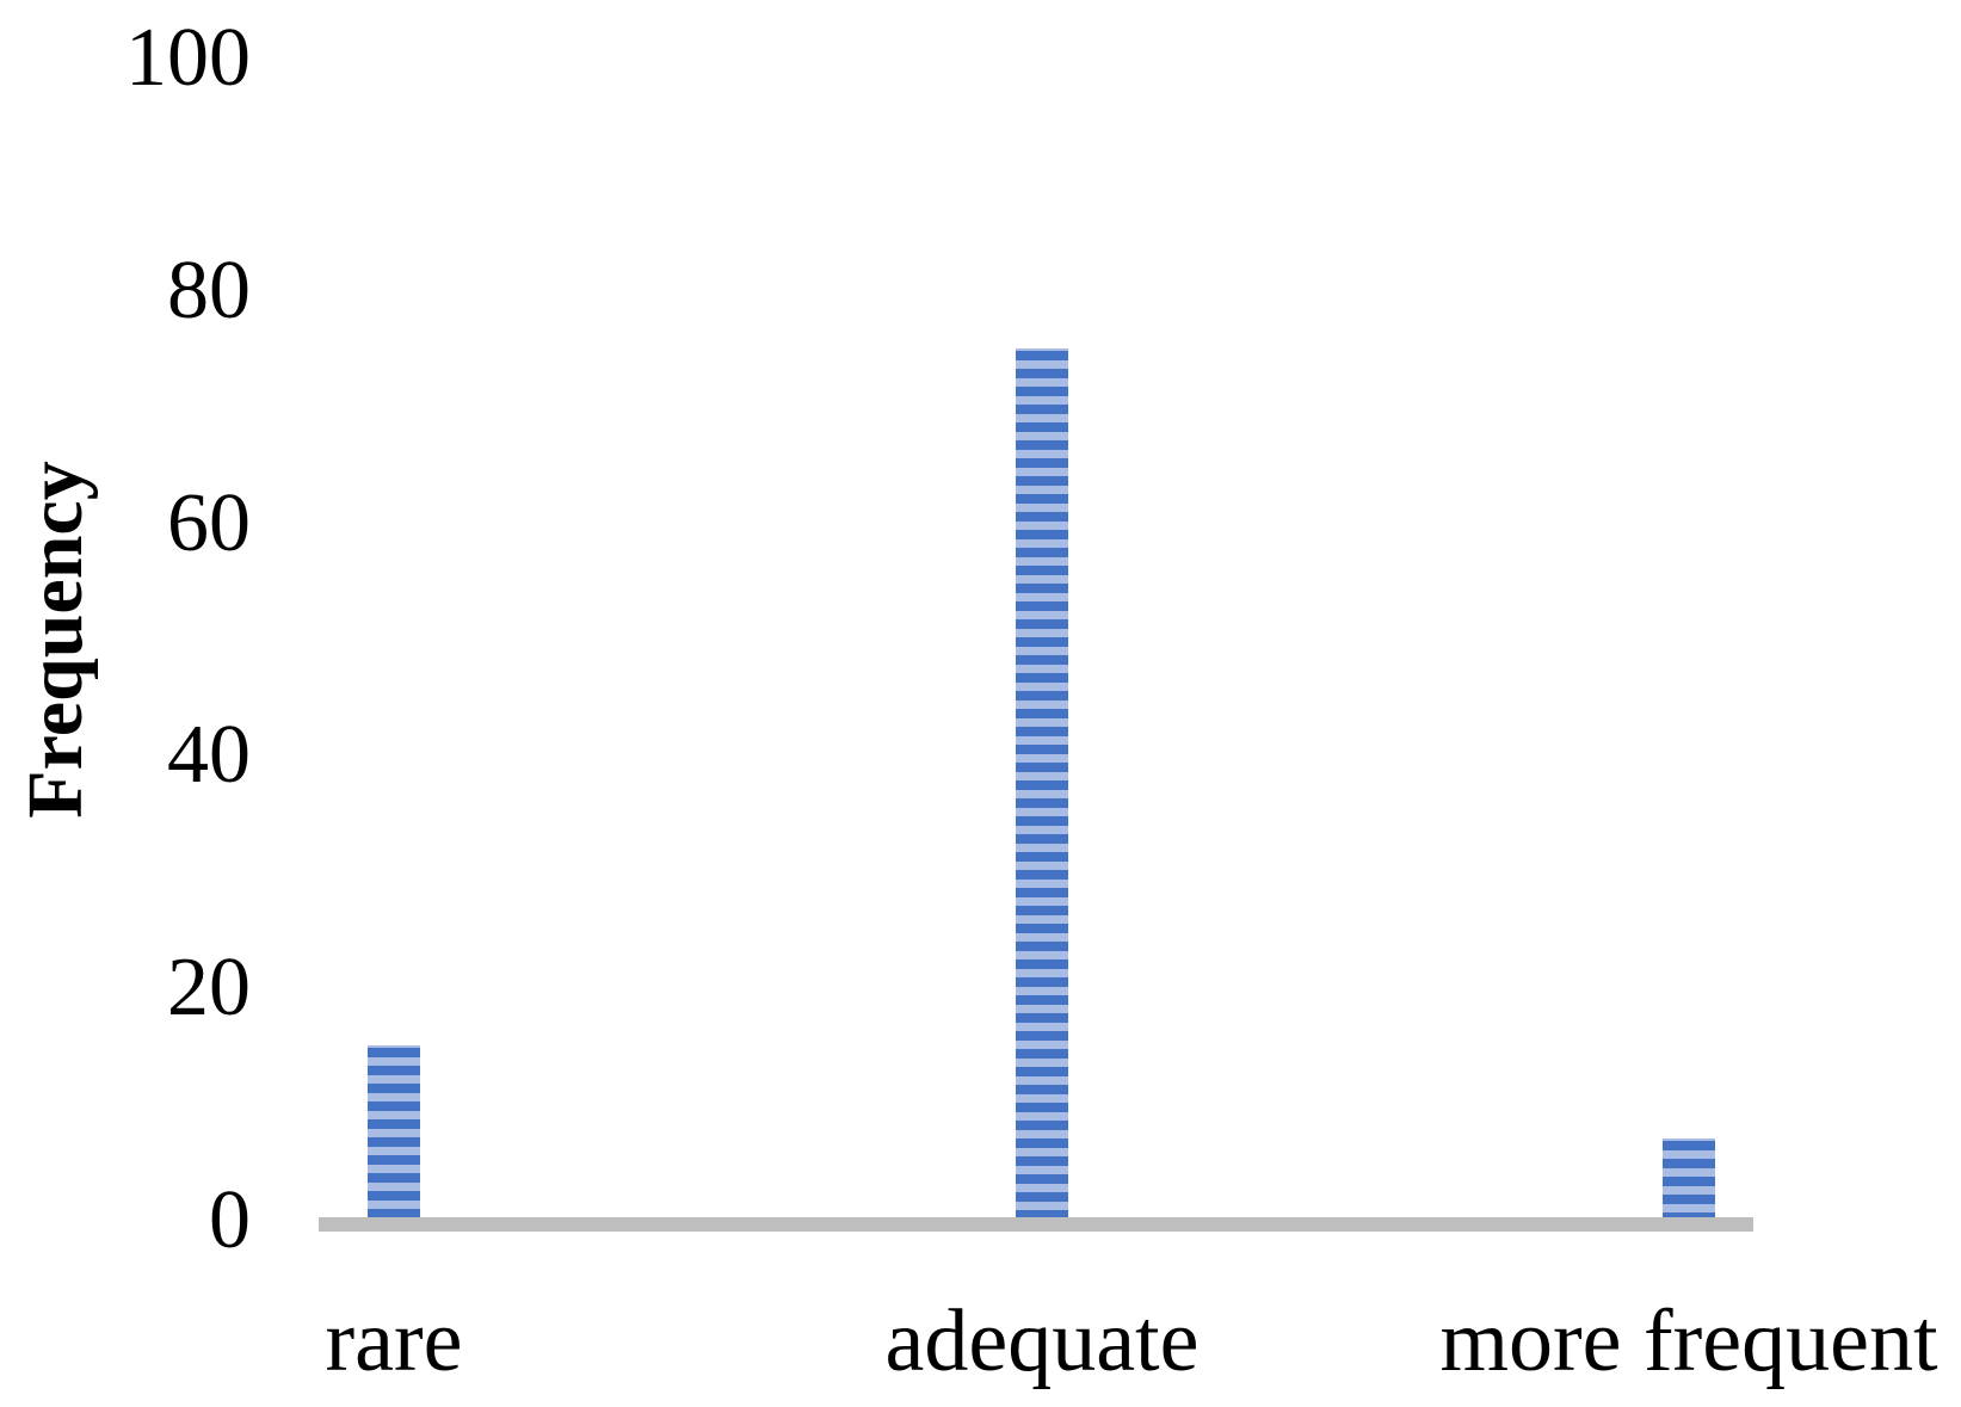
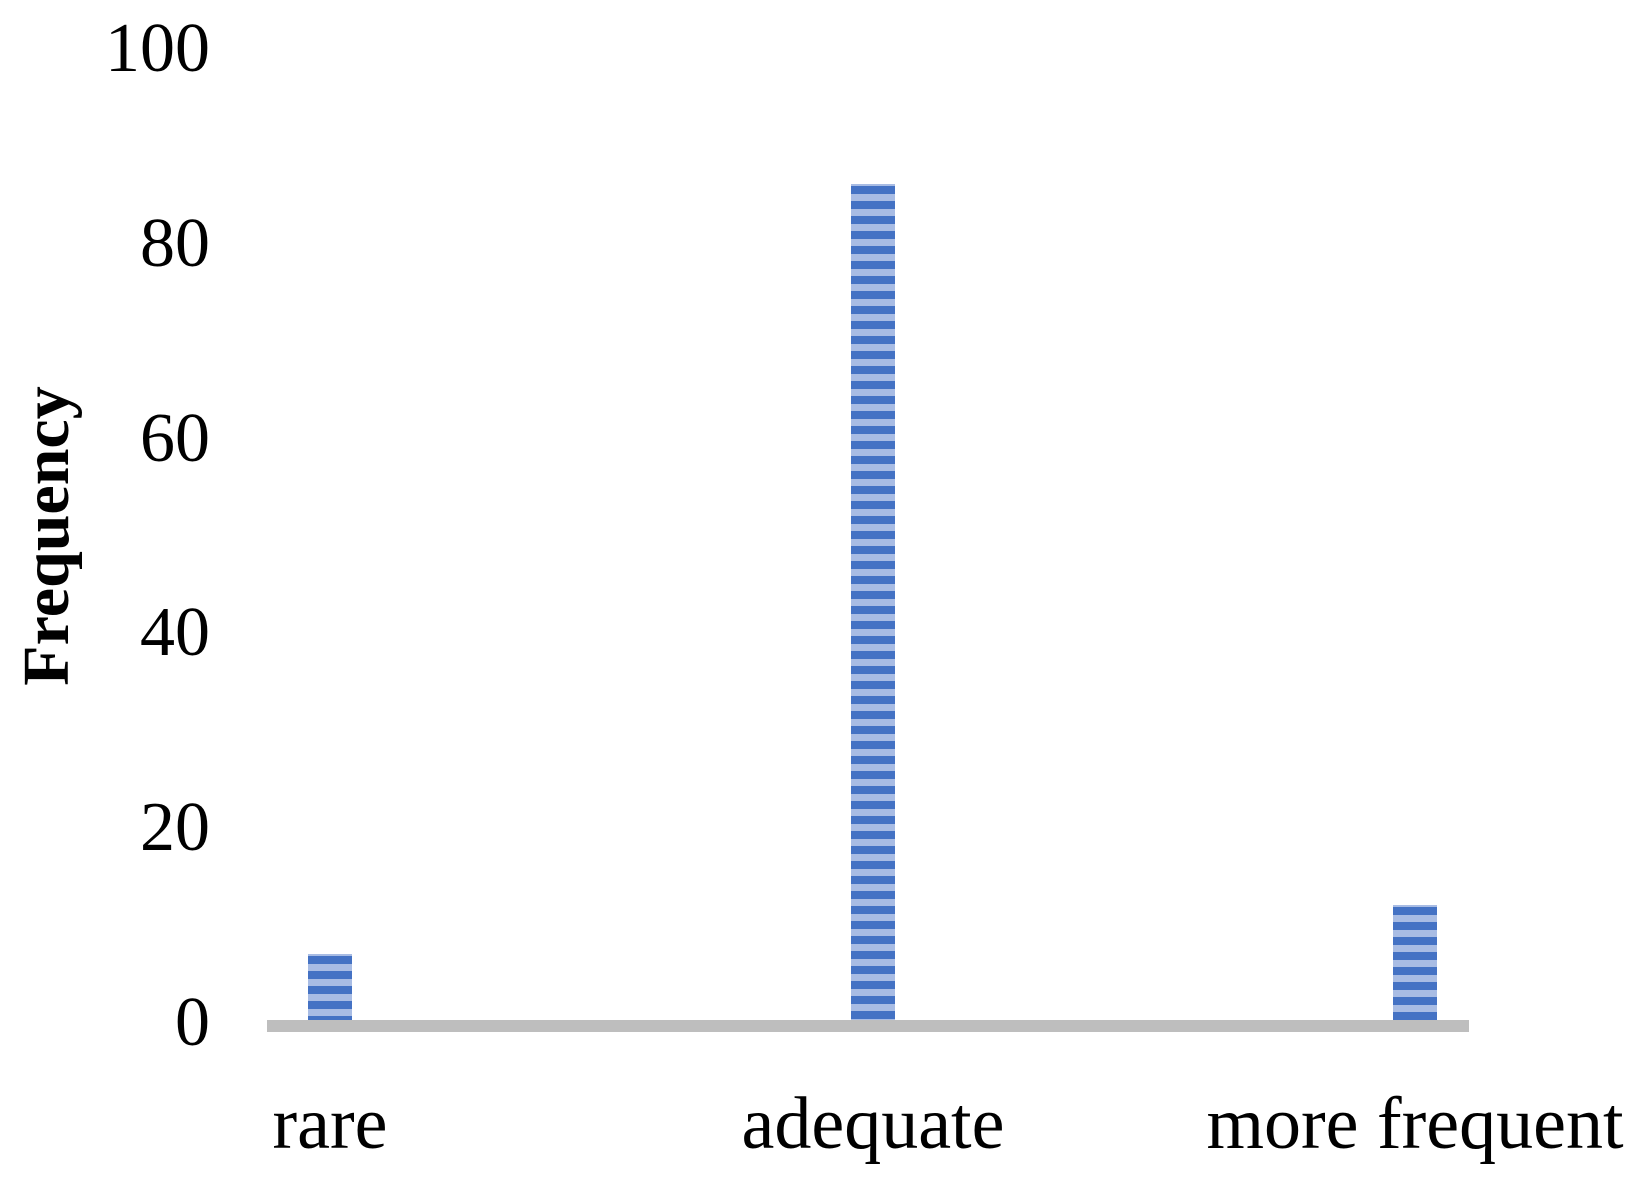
rare: 15 -> 7
adequate: 75 -> 86
more frequent: 7 -> 12
